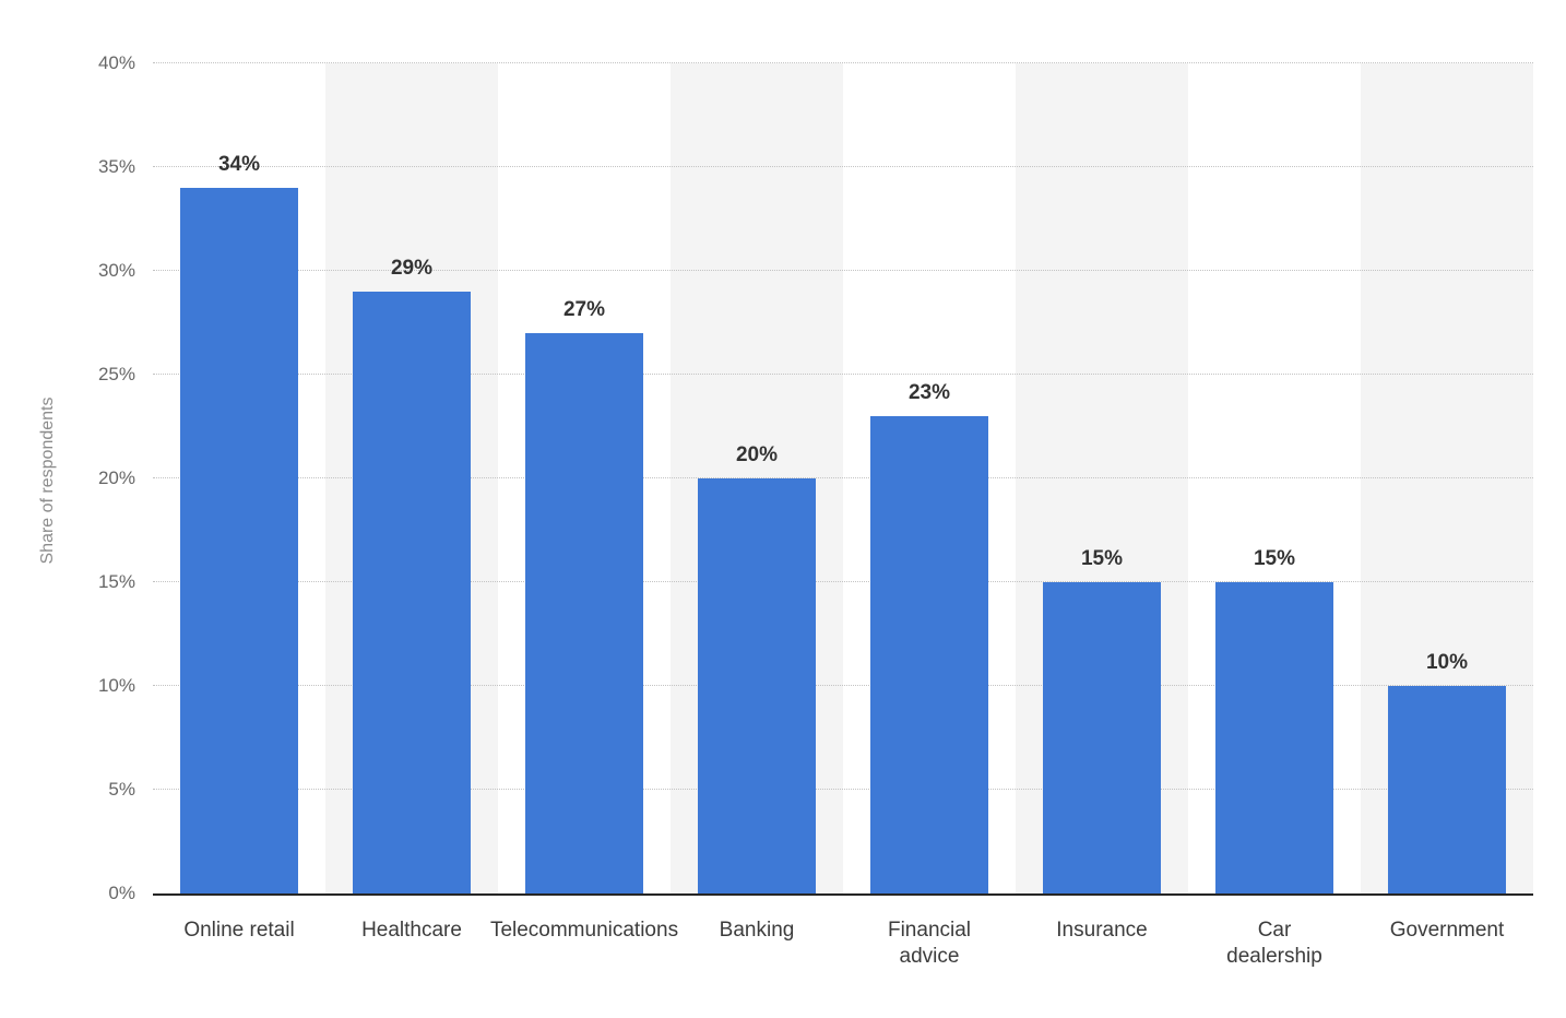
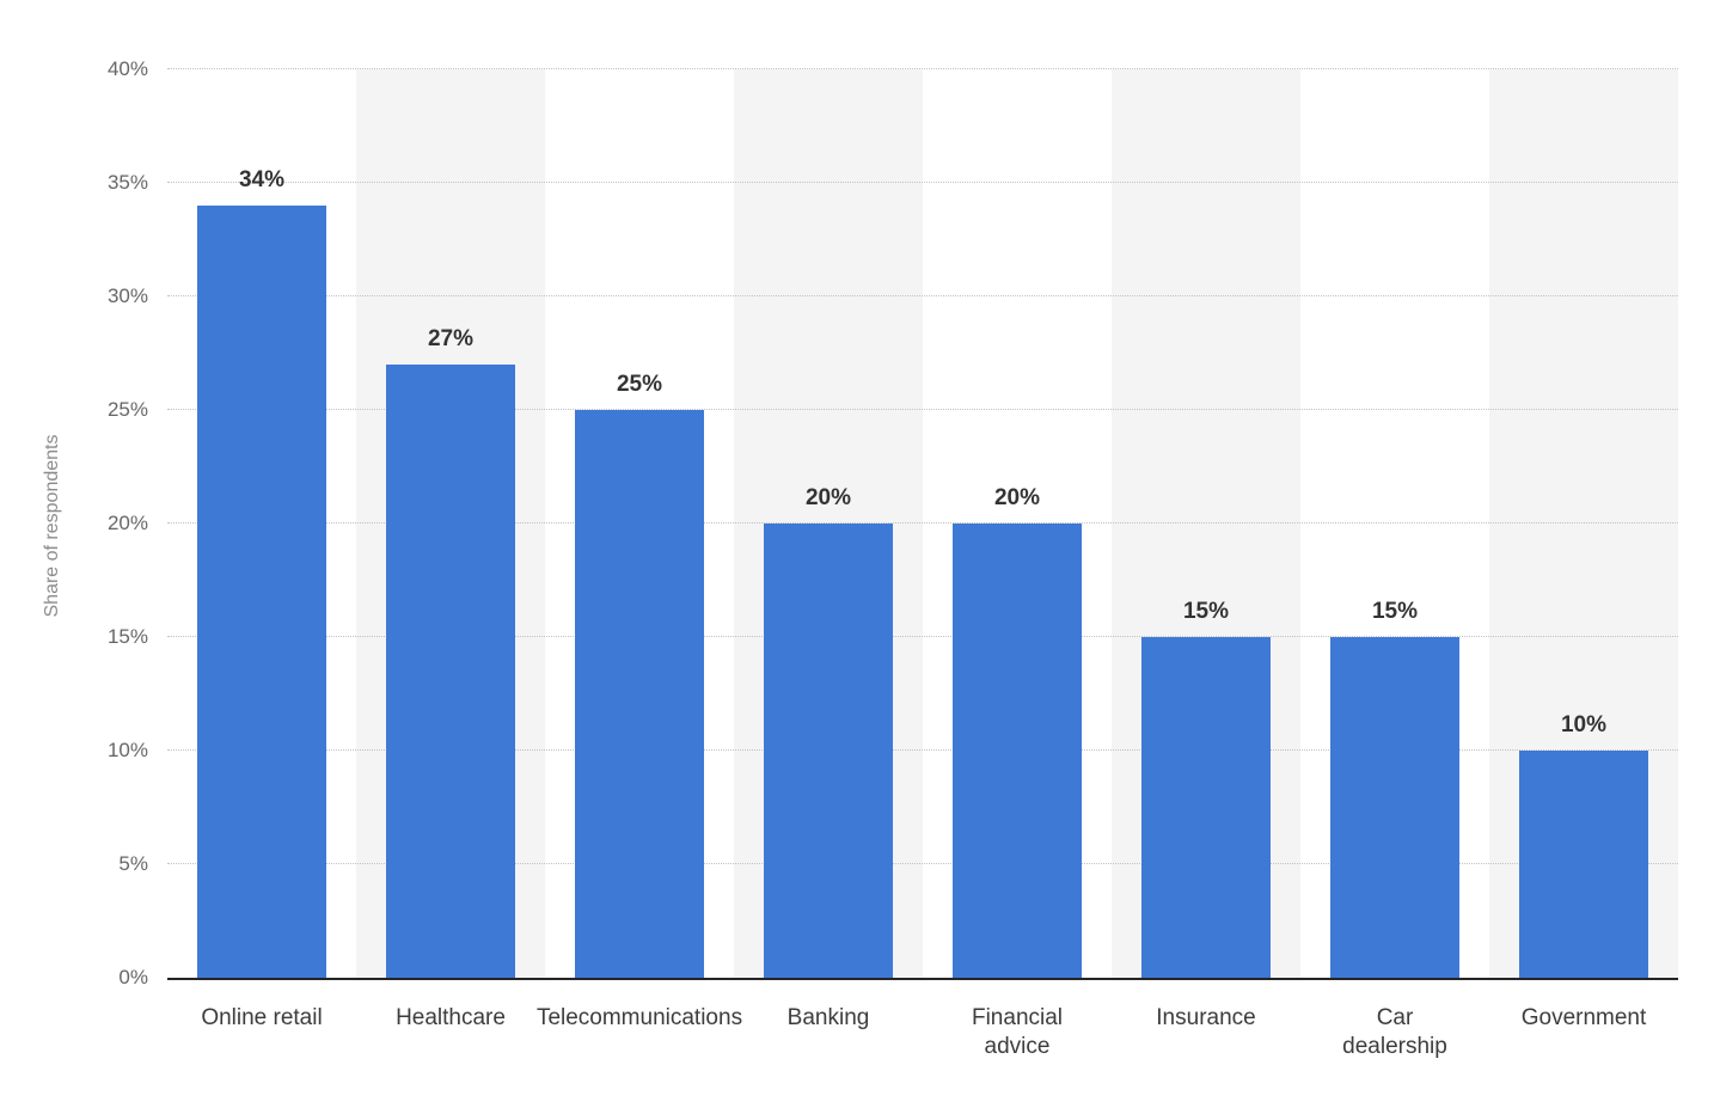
Healthcare: 29% -> 27%
Telecommunications: 27% -> 25%
Financial advice: 23% -> 20%
